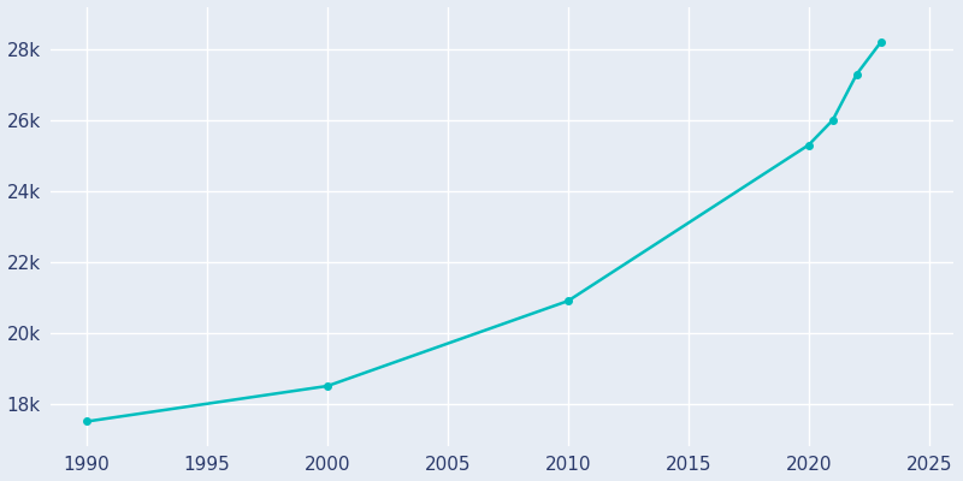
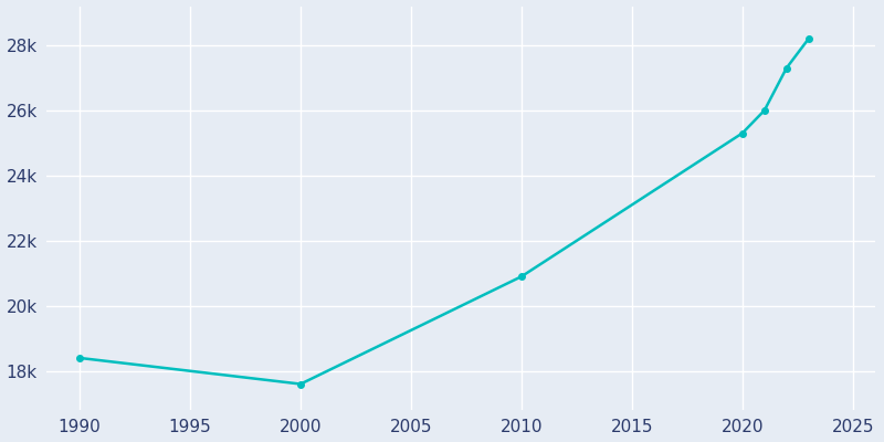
1990: 17.5k -> 18.4k
2000: 18.5k -> 17.6k
